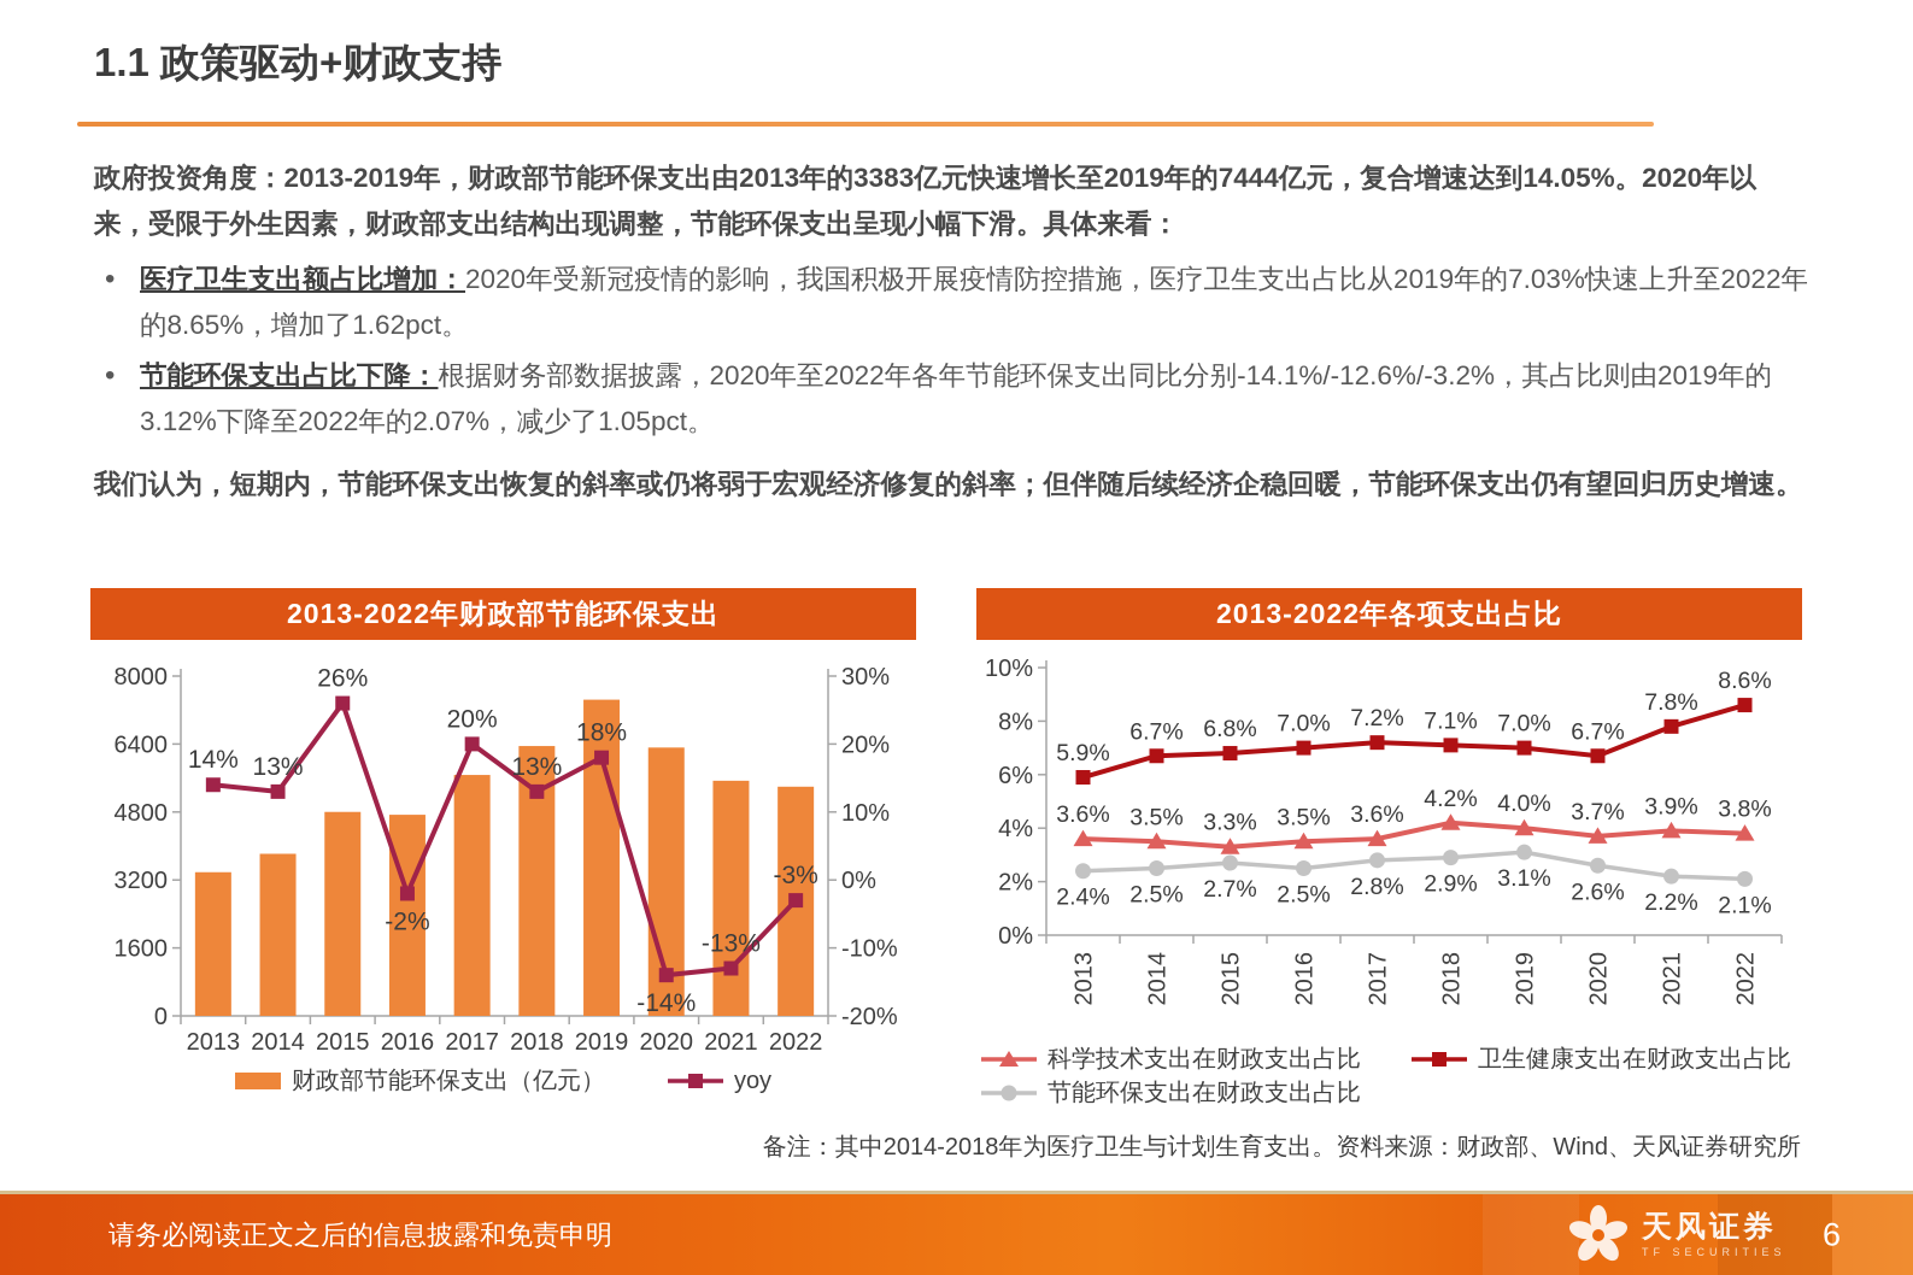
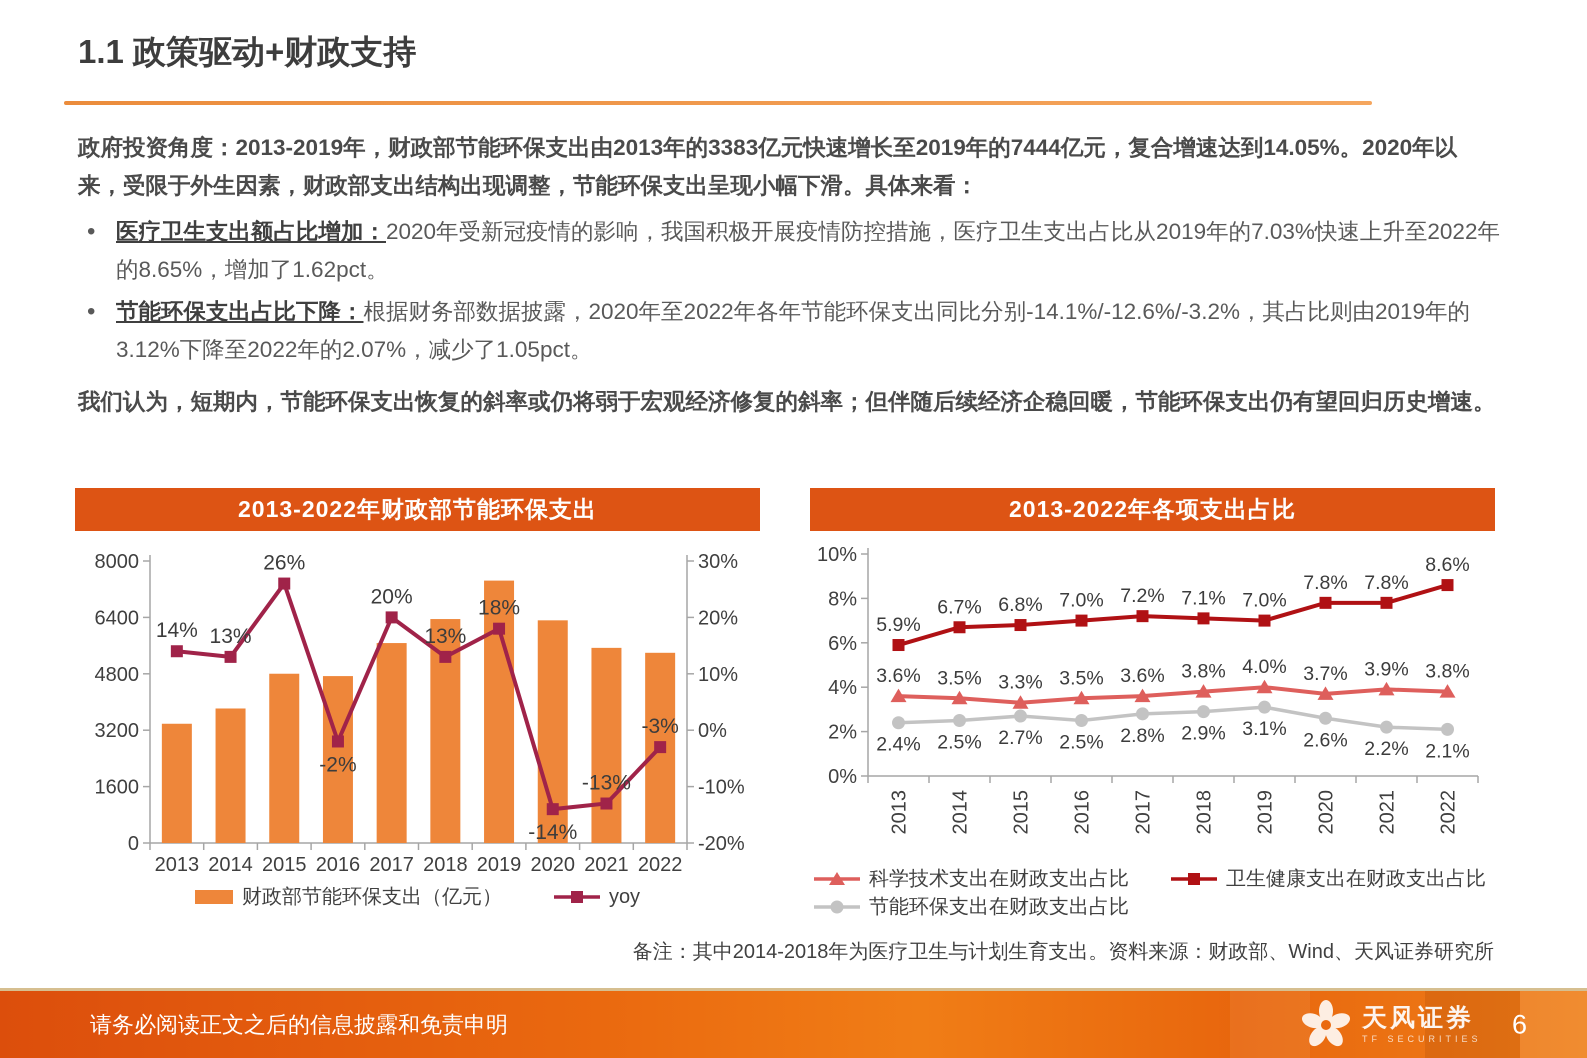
2013-2022年各项支出占比/科学技术支出在财政支出占比/2018: 4.2% -> 3.8%
2013-2022年各项支出占比/卫生健康支出在财政支出占比/2020: 6.7% -> 7.8%
